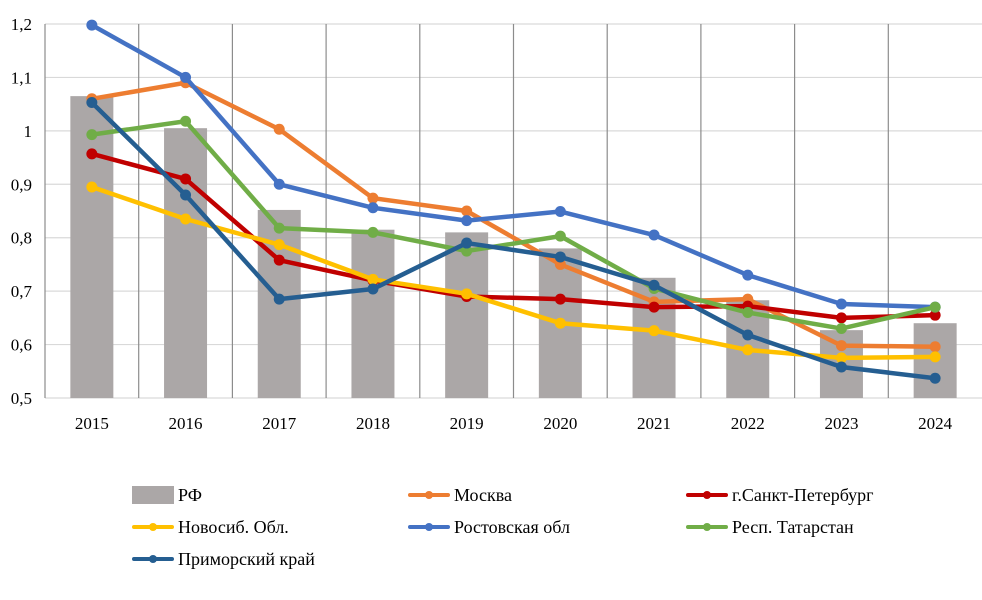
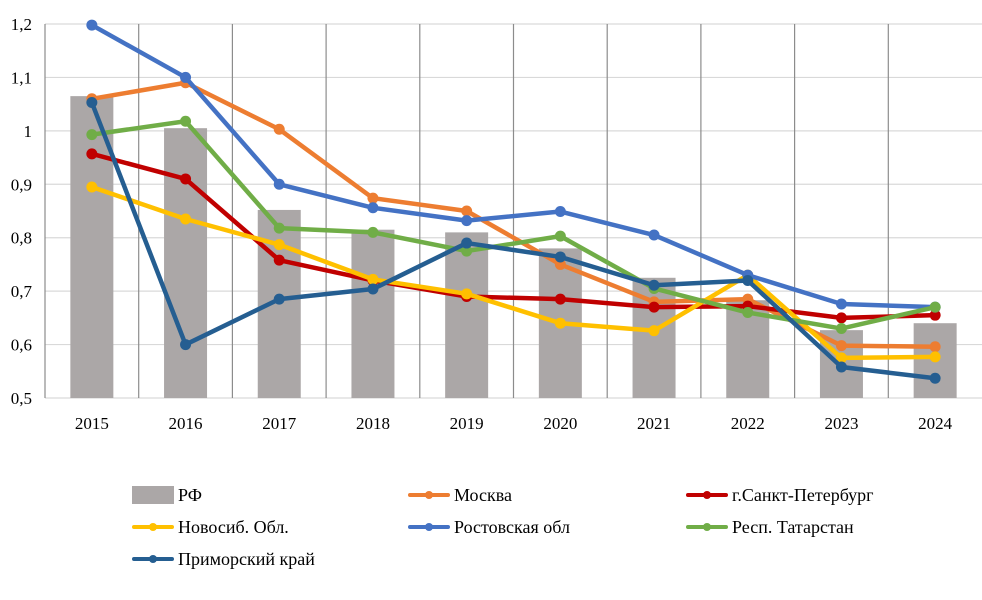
Приморский край/2016: 0,88 -> 0,60
Новосиб. Обл./2022: 0,59 -> 0,73
Приморский край/2022: 0,62 -> 0,72
